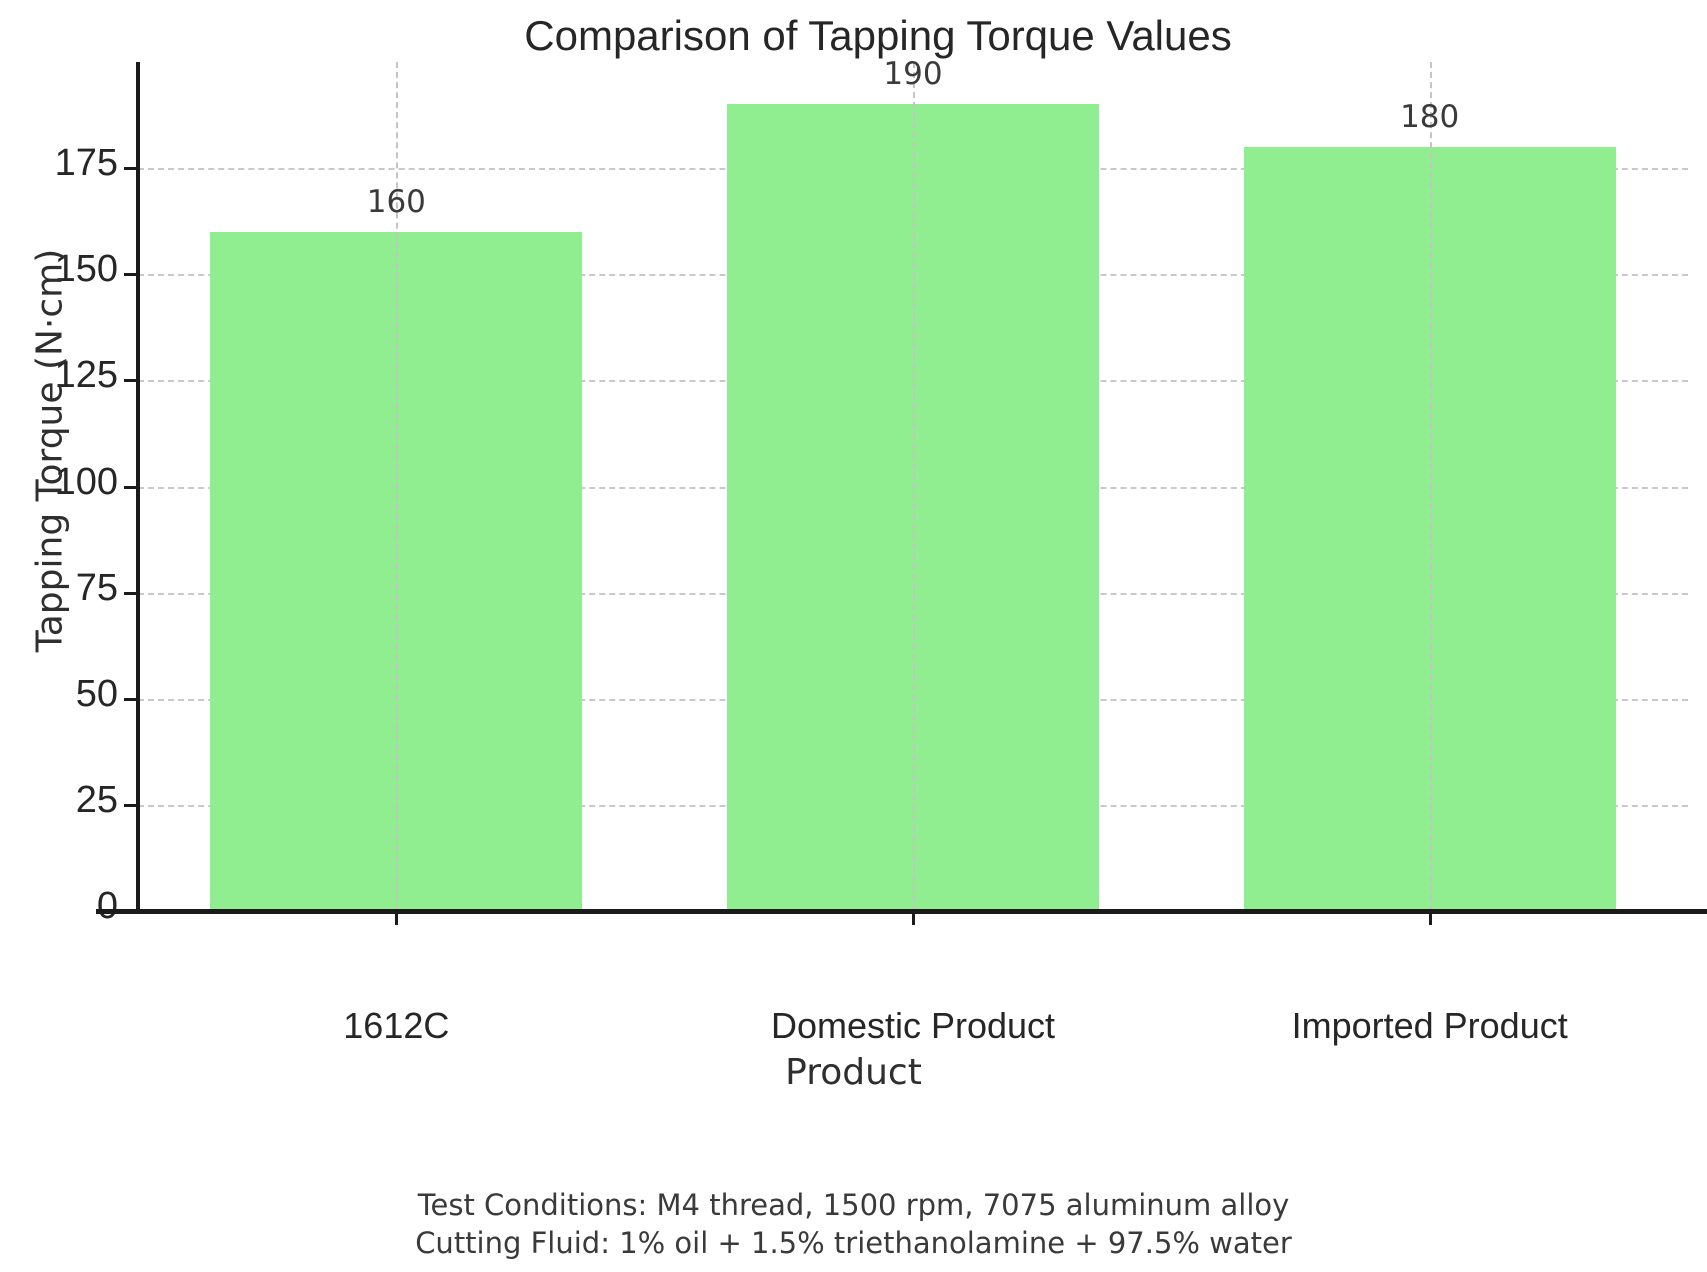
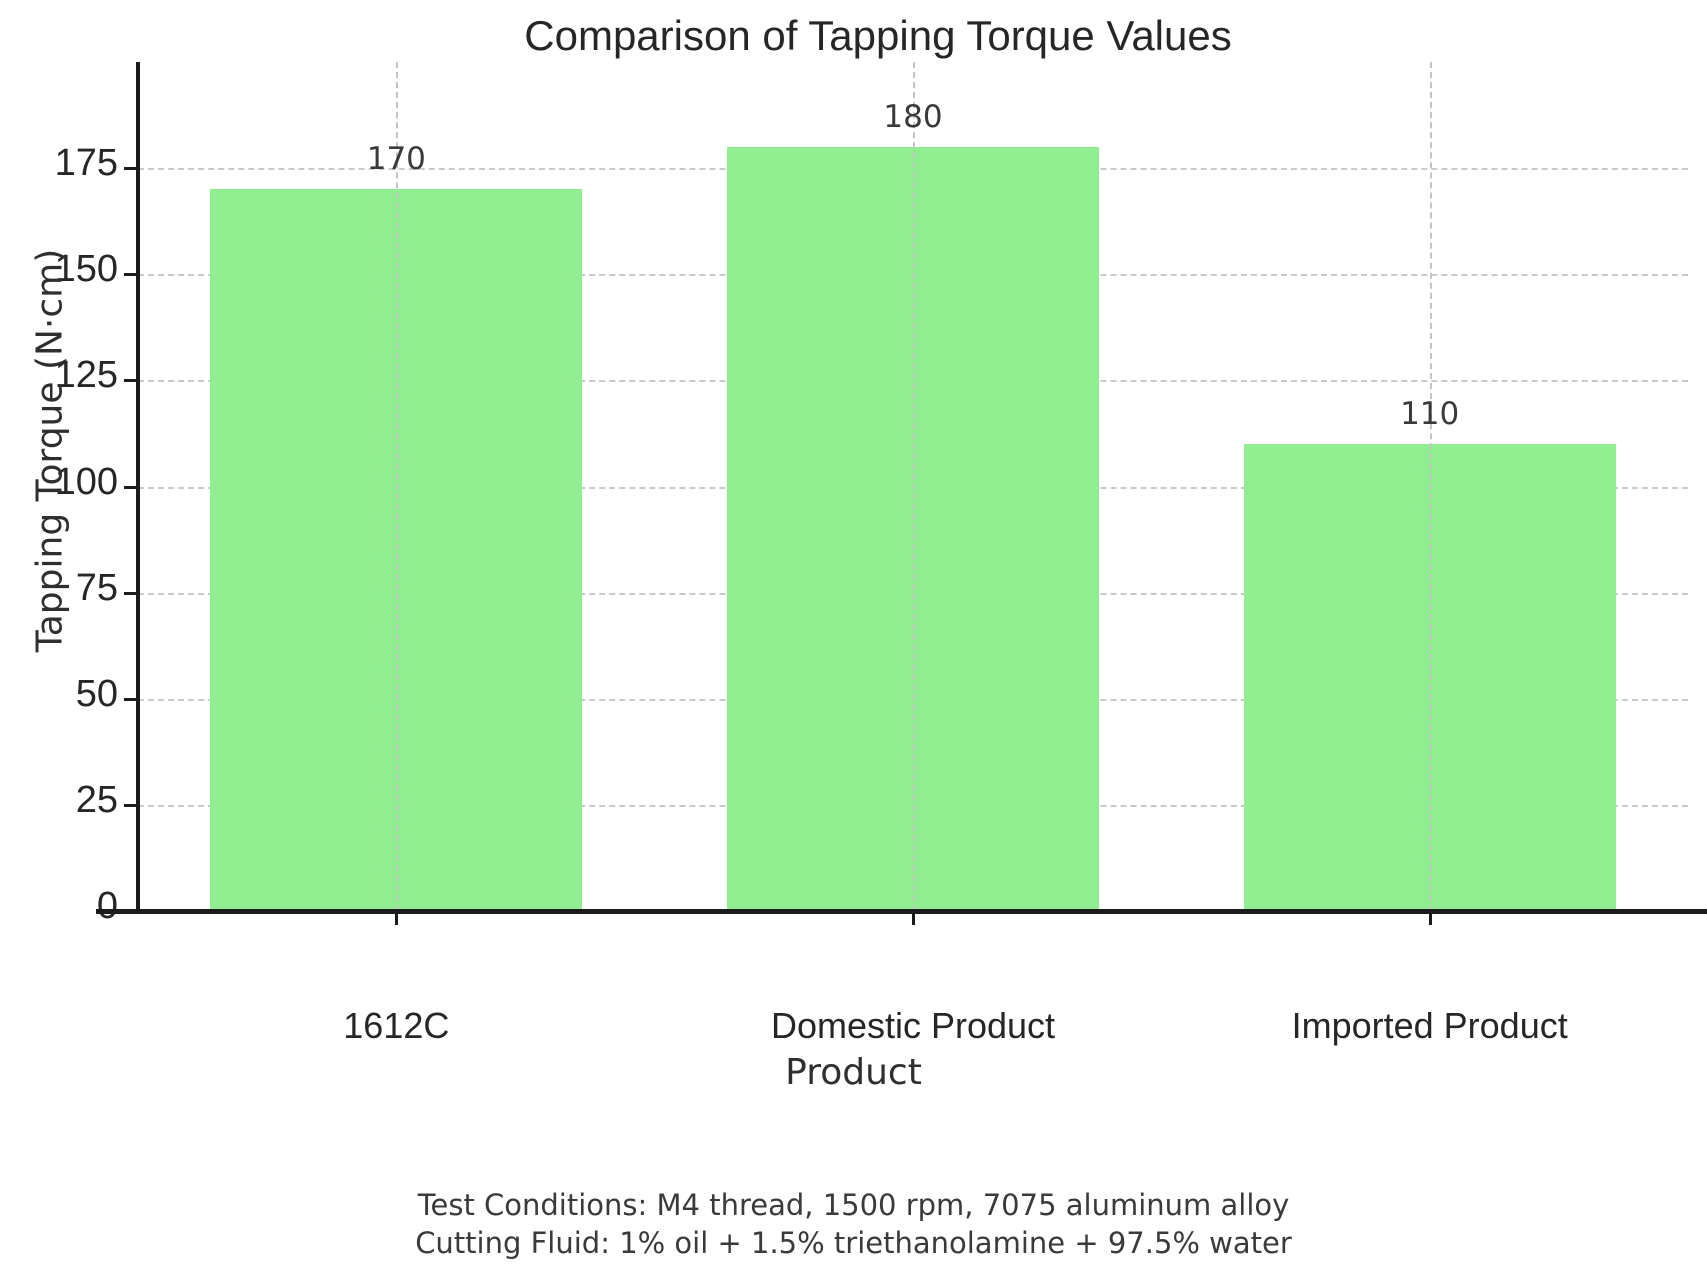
1612C: 160 -> 170
Domestic Product: 190 -> 180
Imported Product: 180 -> 110
